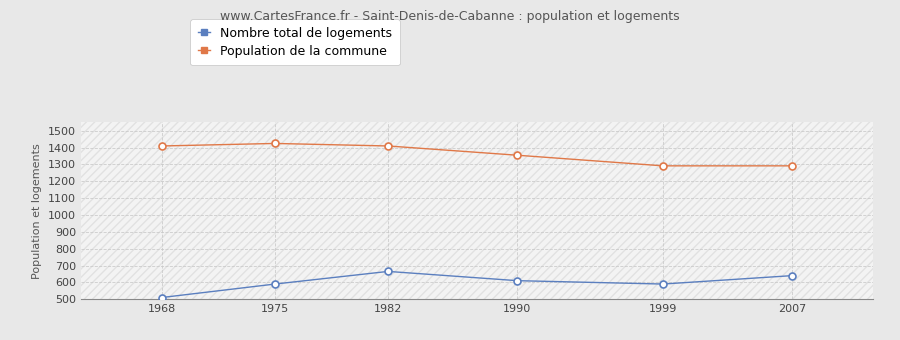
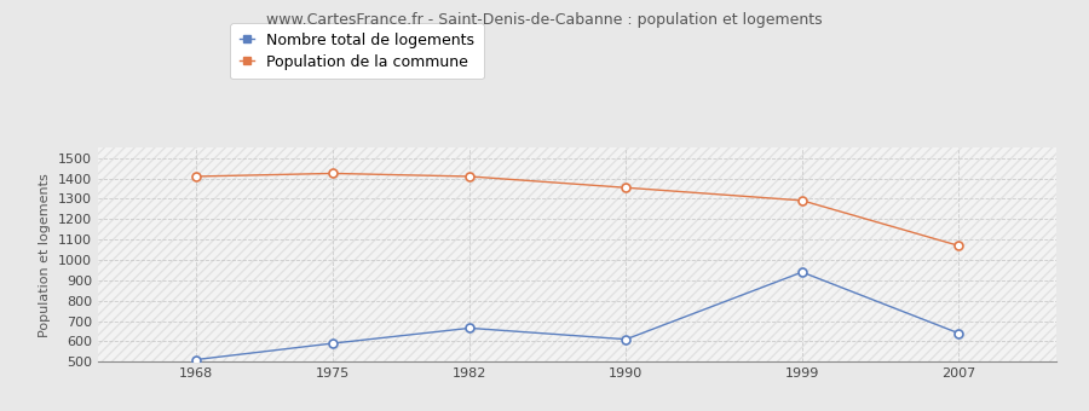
Nombre total de logements/1999: 590 -> 940
Population de la commune/2007: 1290 -> 1070
